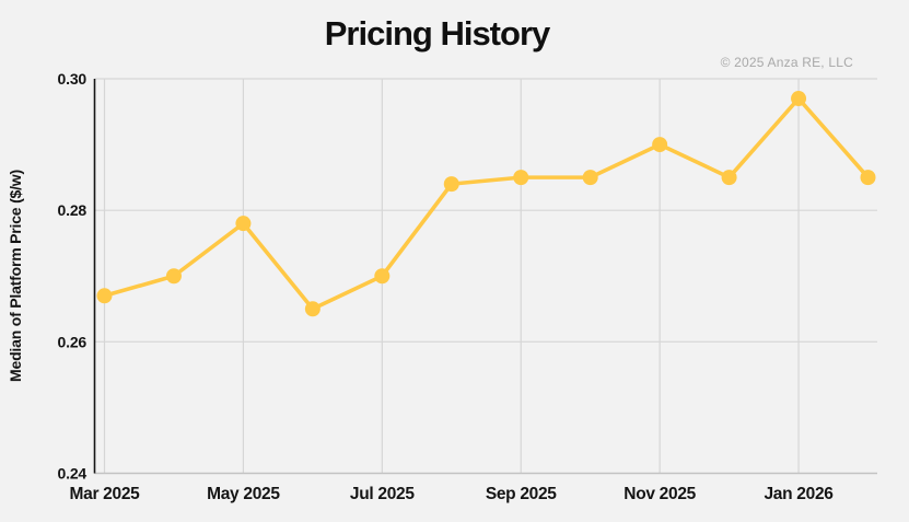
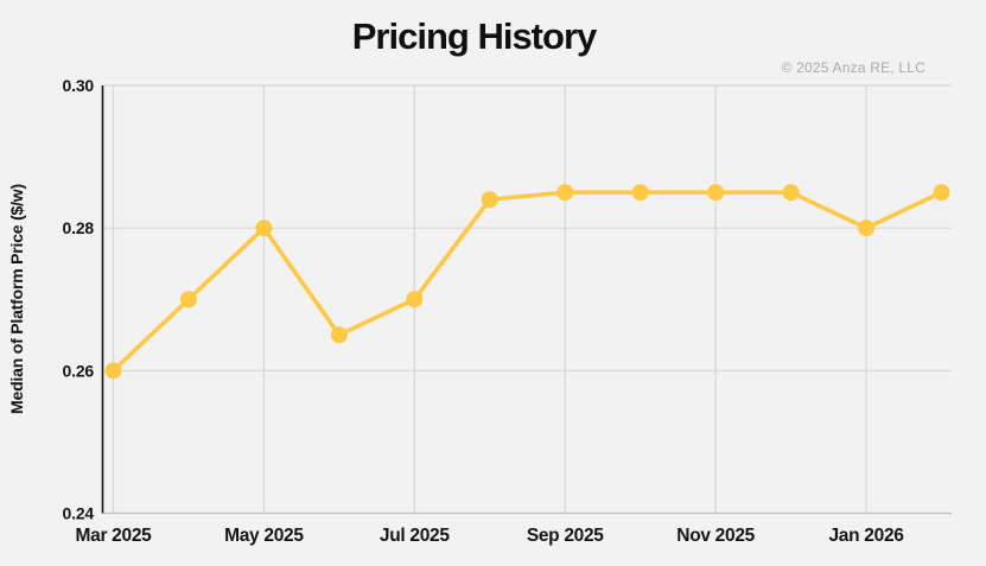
Mar 2025: 0.267 -> 0.260
May 2025: 0.278 -> 0.280
Nov 2025: 0.290 -> 0.285
Jan 2026: 0.297 -> 0.280
